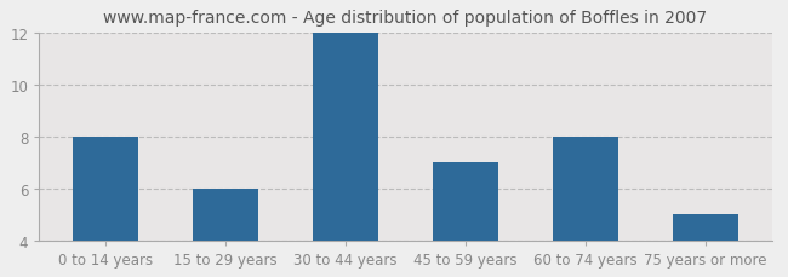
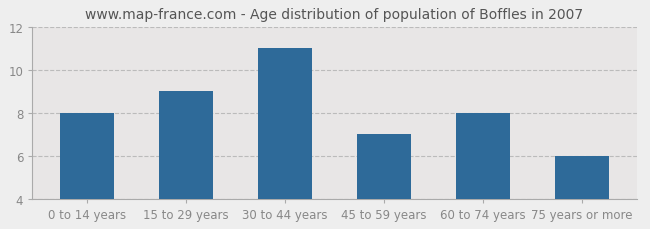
15 to 29 years: 6 -> 9
30 to 44 years: 12 -> 11
75 years or more: 5 -> 6
